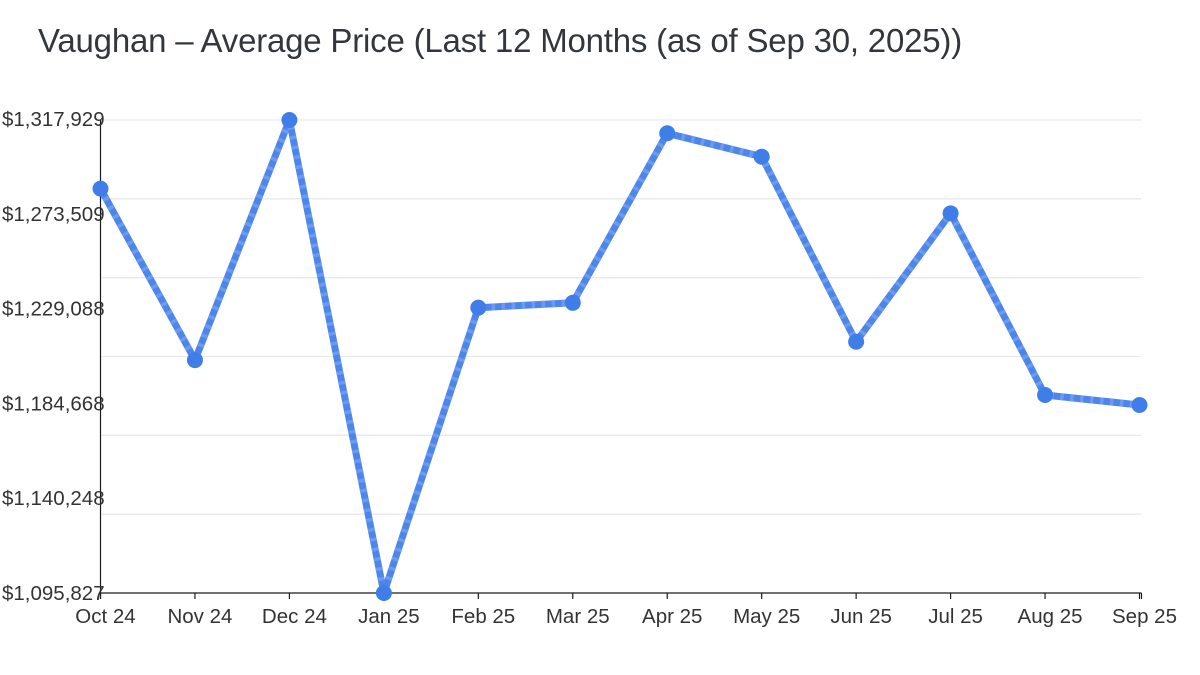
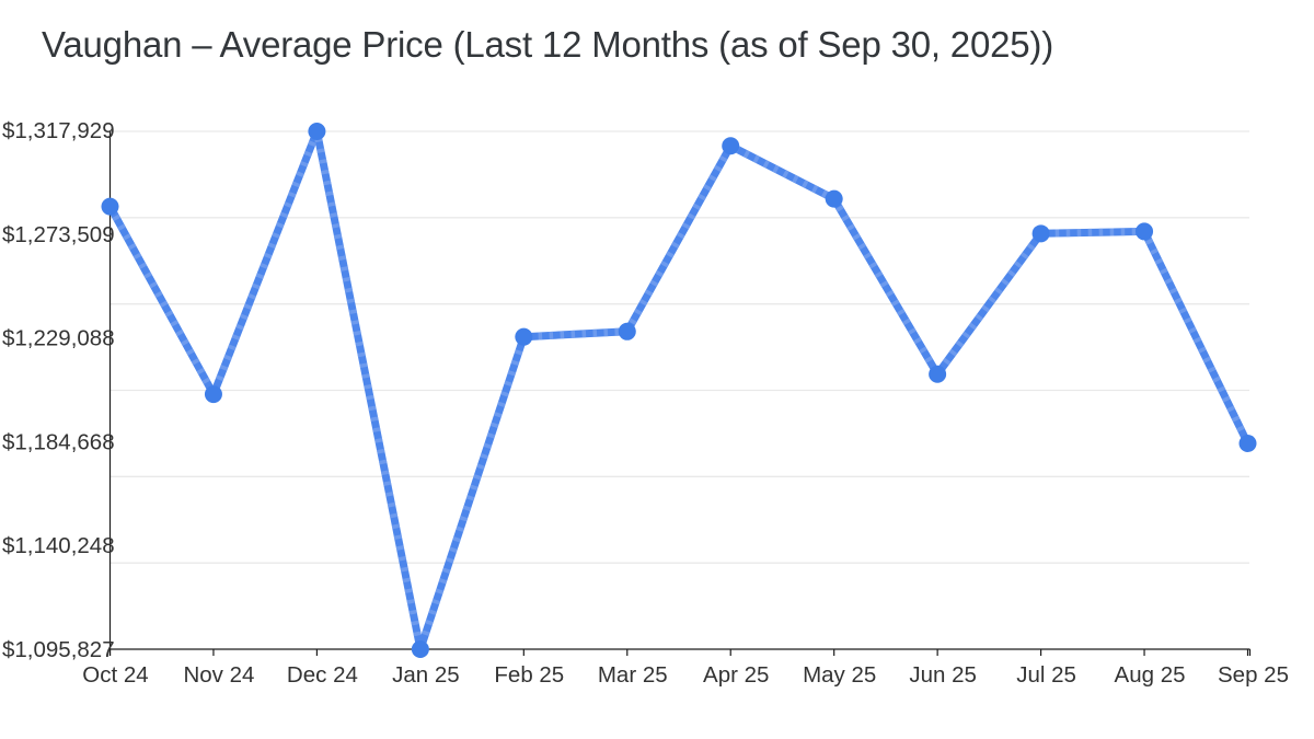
May 25: $1301000 -> $1289000
Aug 25: $1189000 -> $1275000
